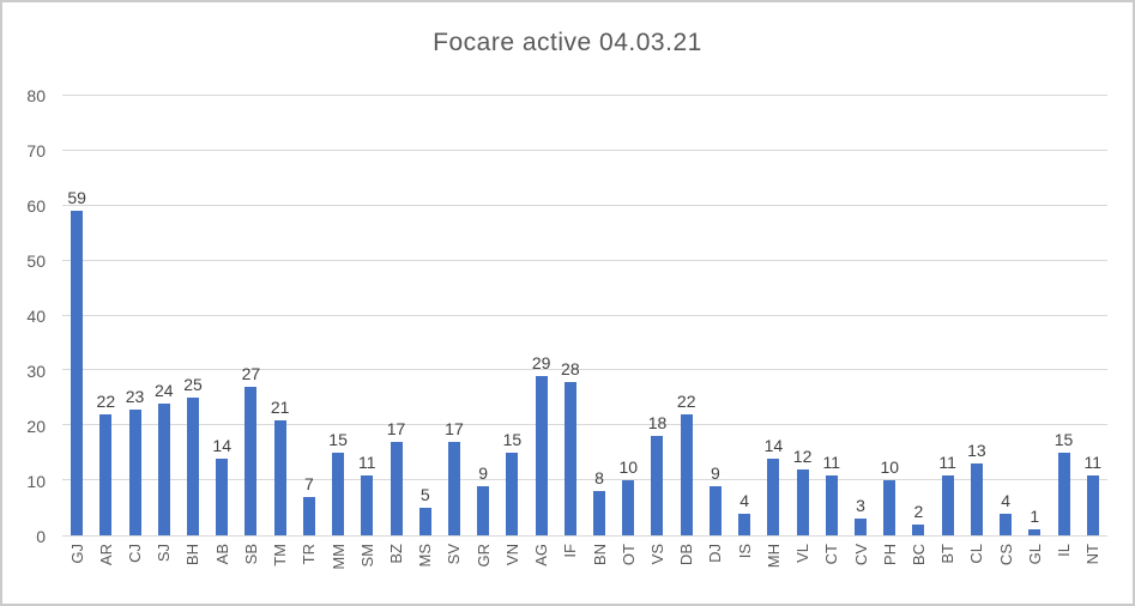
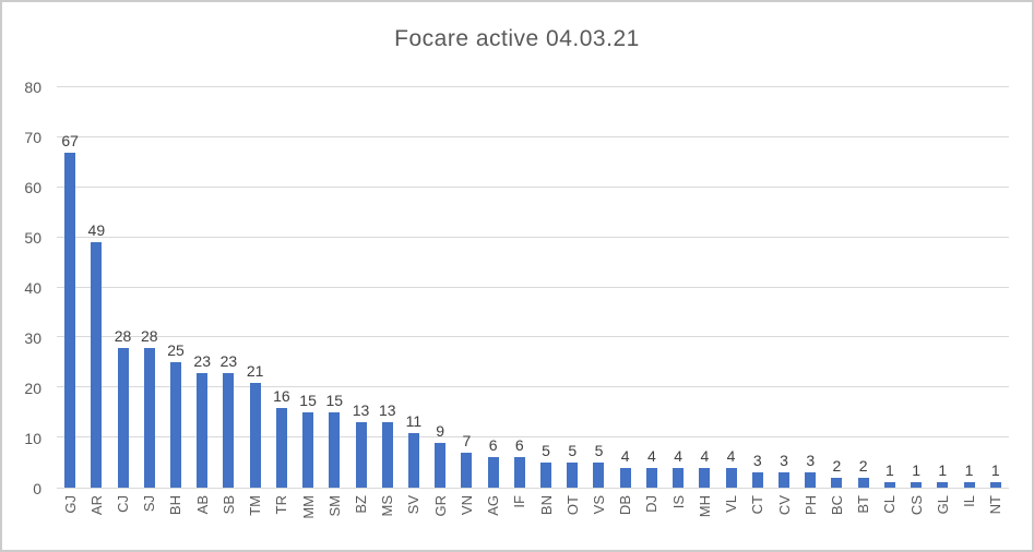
GJ: 59 -> 67
AR: 22 -> 49
CJ: 23 -> 28
SJ: 24 -> 28
AB: 14 -> 23
SB: 27 -> 23
TR: 7 -> 16
SM: 11 -> 15
BZ: 17 -> 13
MS: 5 -> 13
SV: 17 -> 11
VN: 15 -> 7
AG: 29 -> 6
IF: 28 -> 6
BN: 8 -> 5
OT: 10 -> 5
VS: 18 -> 5
DB: 22 -> 4
DJ: 9 -> 4
MH: 14 -> 4
VL: 12 -> 4
CT: 11 -> 3
PH: 10 -> 3
BT: 11 -> 2
CL: 13 -> 1
CS: 4 -> 1
IL: 15 -> 1
NT: 11 -> 1
